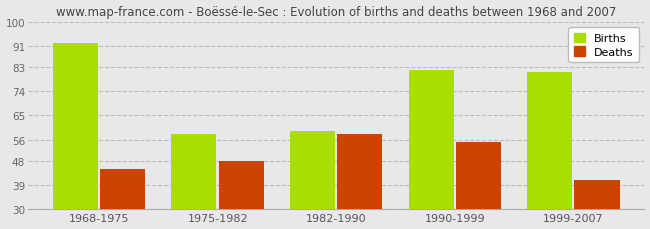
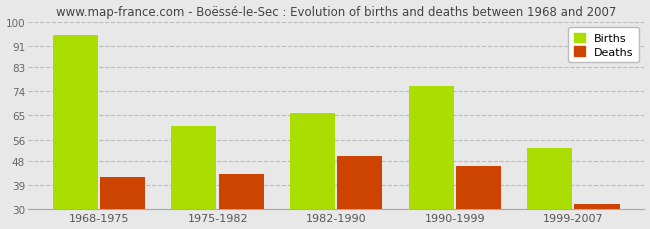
Births/1968-1975: 92 -> 95
Deaths/1968-1975: 45 -> 42
Births/1975-1982: 58 -> 61
Deaths/1975-1982: 48 -> 43
Births/1982-1990: 59 -> 66
Deaths/1982-1990: 58 -> 50
Births/1990-1999: 82 -> 76
Deaths/1990-1999: 55 -> 46
Births/1999-2007: 81 -> 53
Deaths/1999-2007: 41 -> 32
